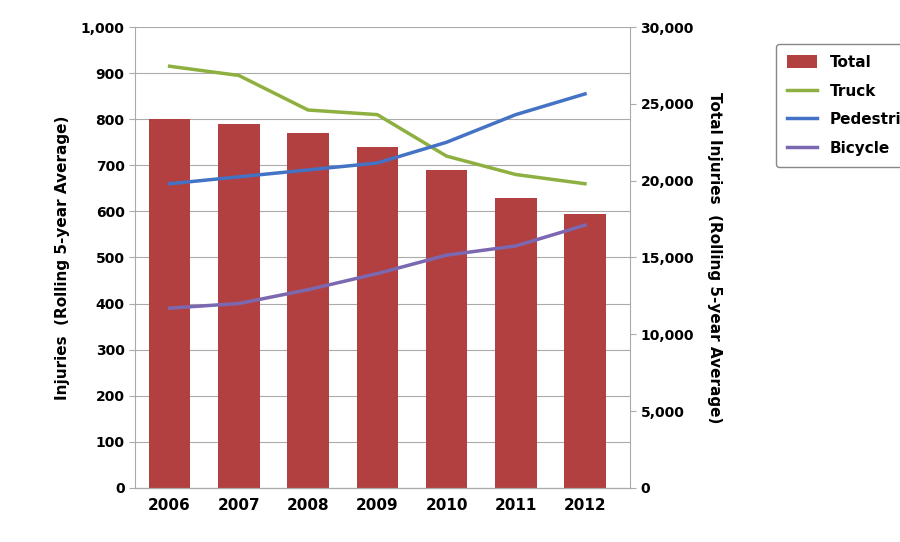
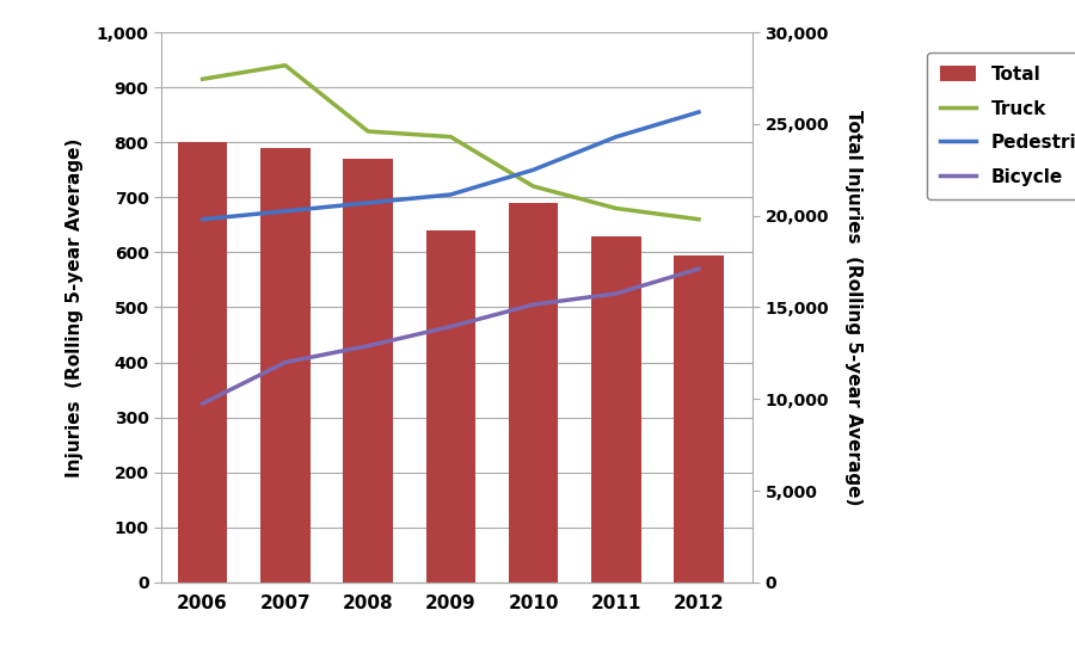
Bicycle/2006: 390 -> 325
Truck/2007: 895 -> 940
Total/2009: 740 -> 640
